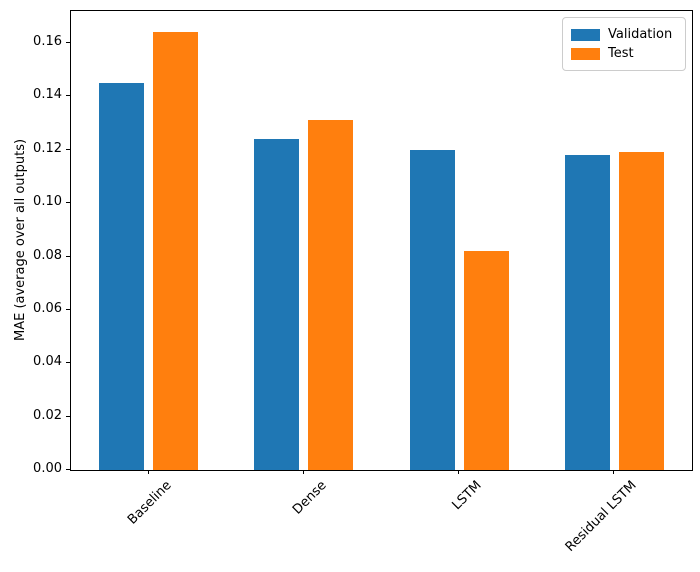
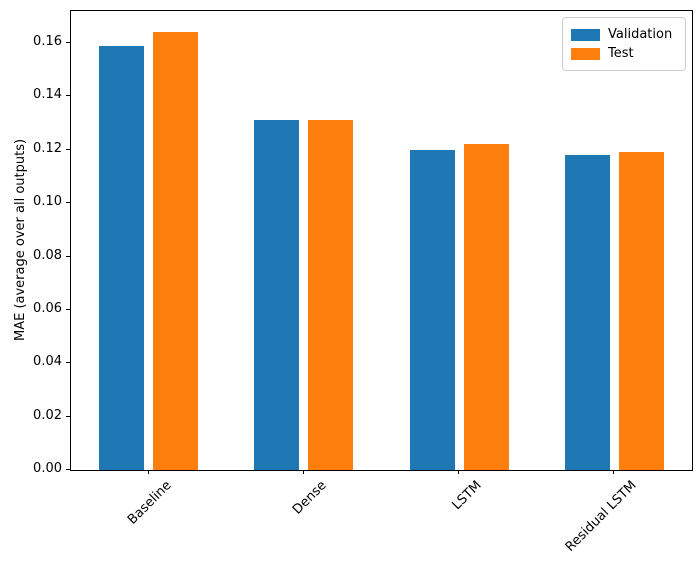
Validation/Baseline: 0.145 -> 0.159
Validation/Dense: 0.124 -> 0.131
Test/LSTM: 0.082 -> 0.122
